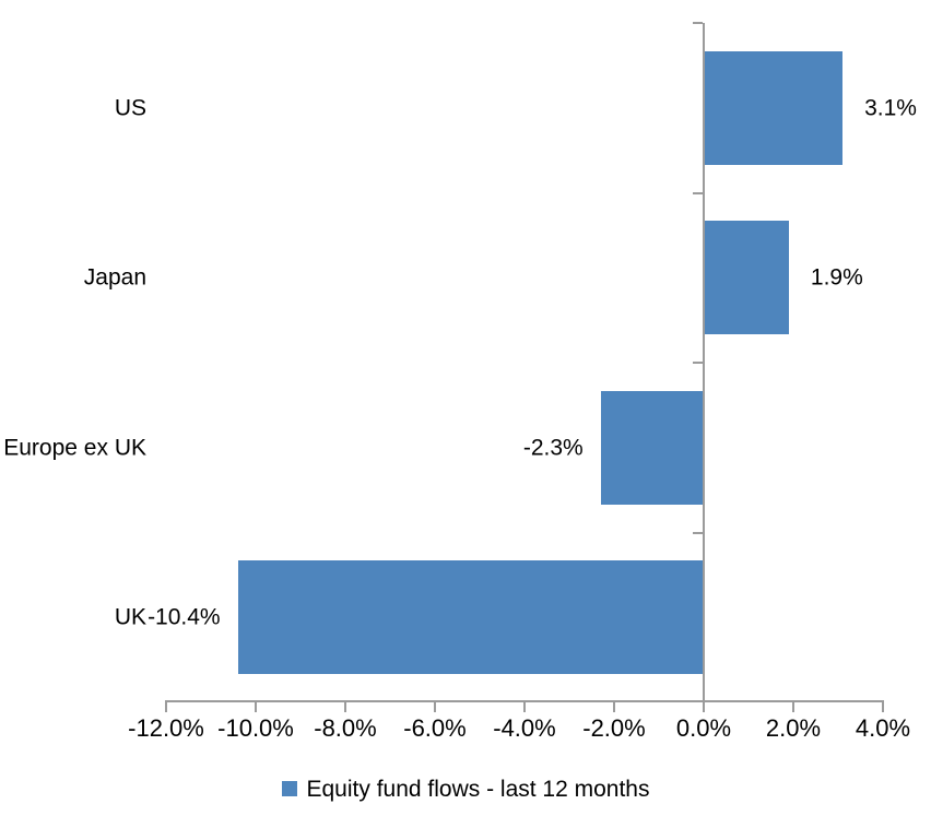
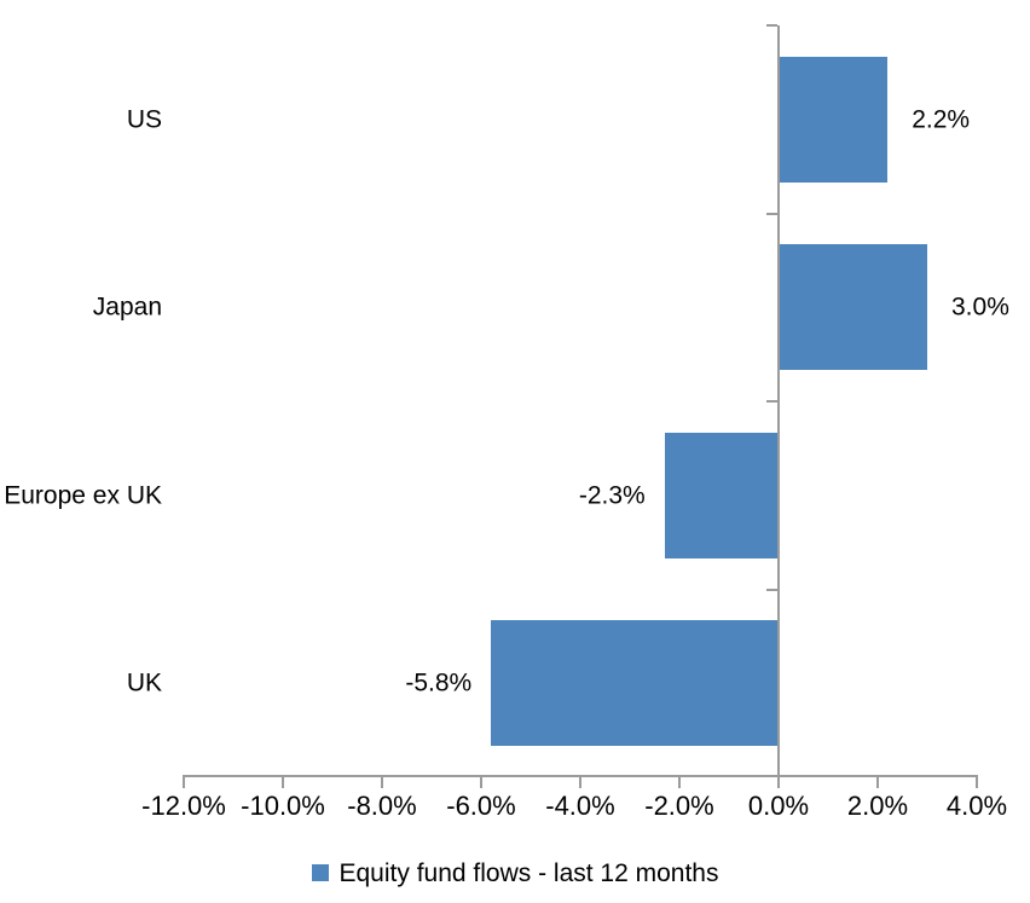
US: 3.1% -> 2.2%
Japan: 1.9% -> 3.0%
UK: -10.4% -> -5.8%
